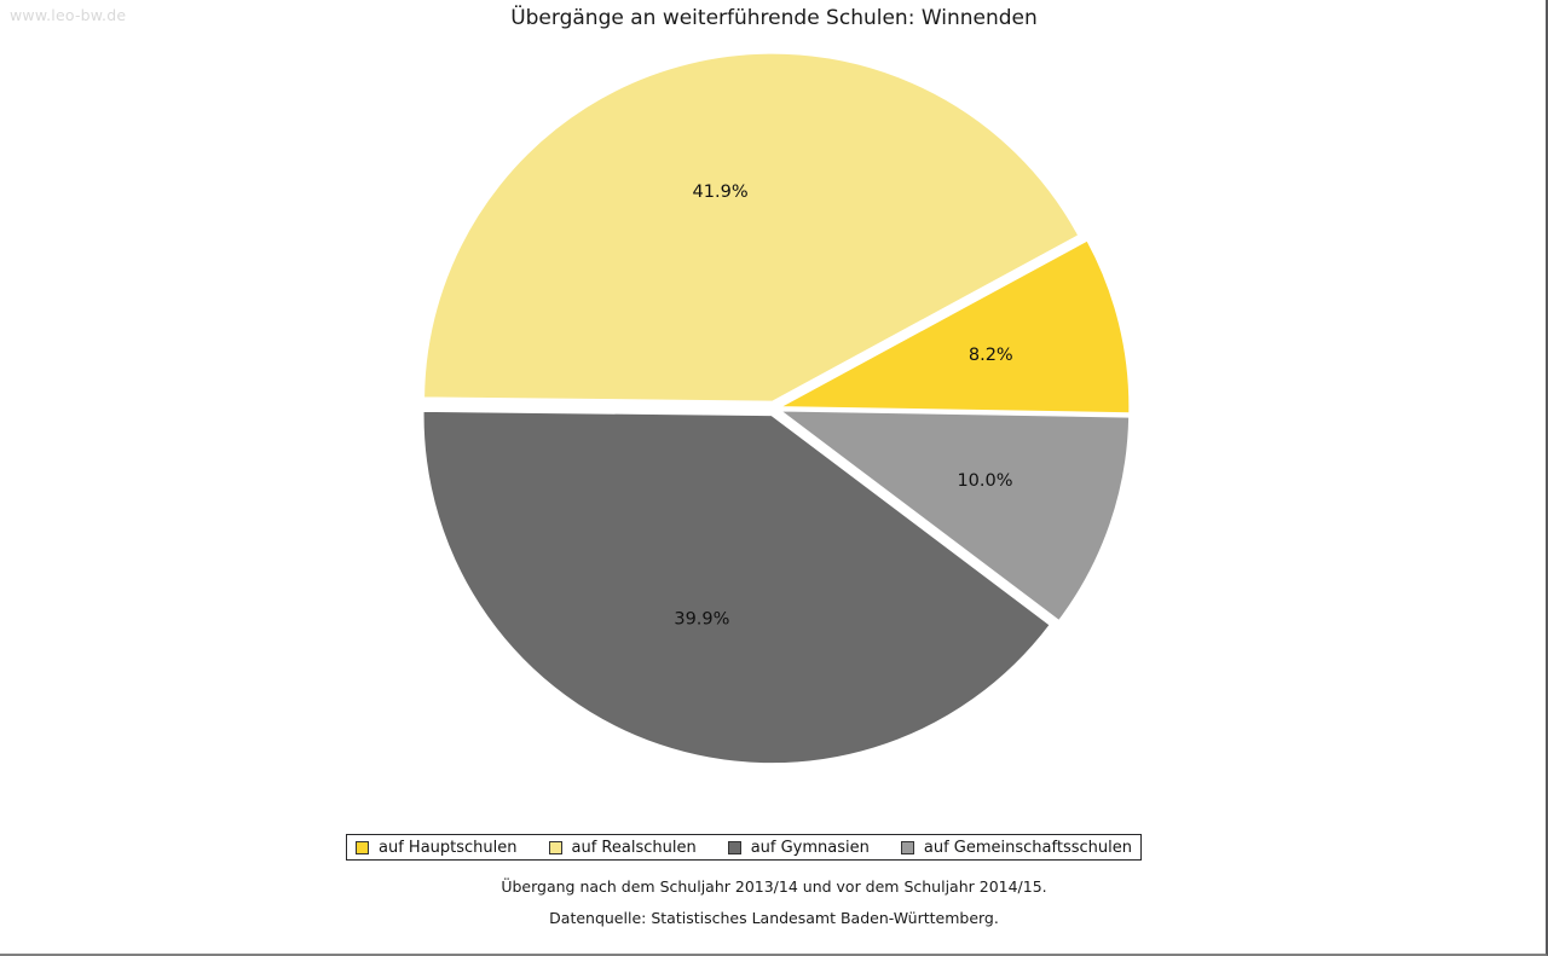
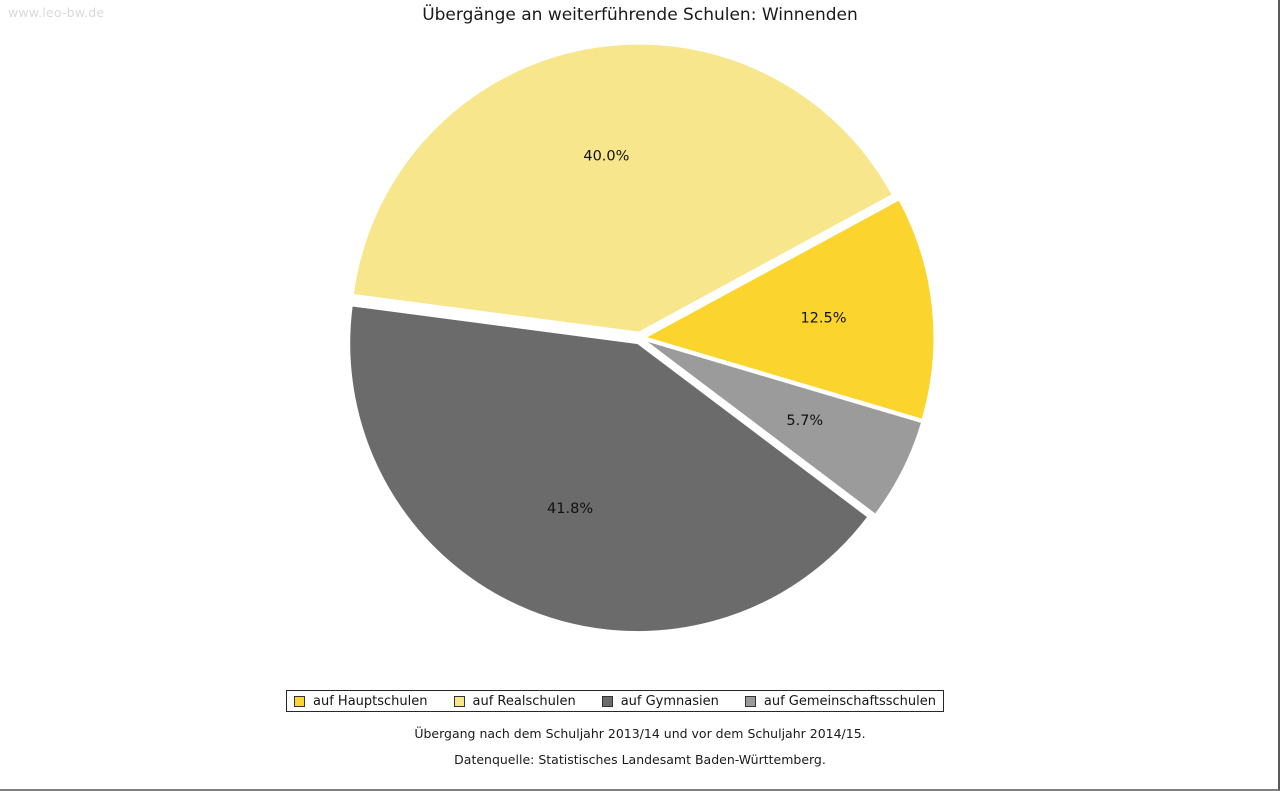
auf Hauptschulen: 8.2% -> 12.5%
auf Gemeinschaftsschulen: 10.0% -> 5.7%
auf Gymnasien: 39.9% -> 41.8%
auf Realschulen: 41.9% -> 40.0%
